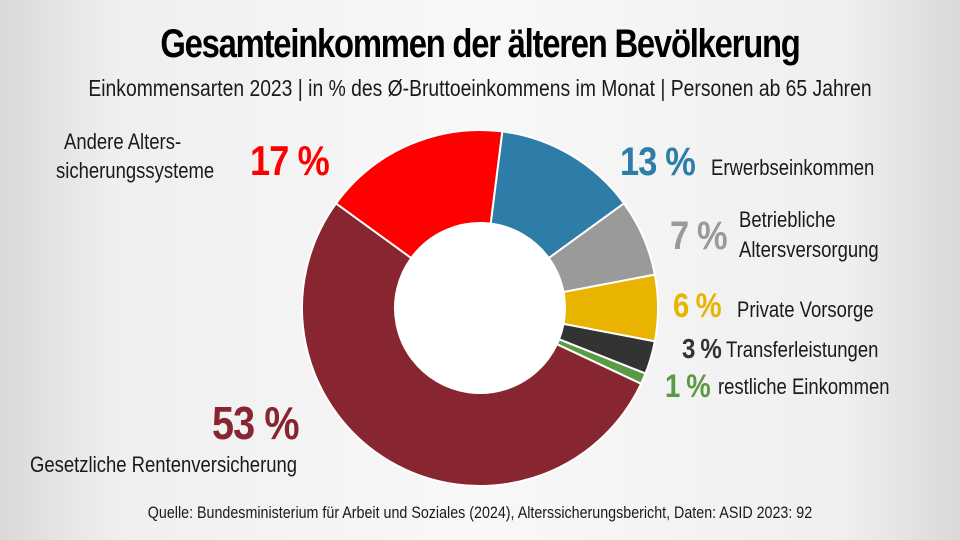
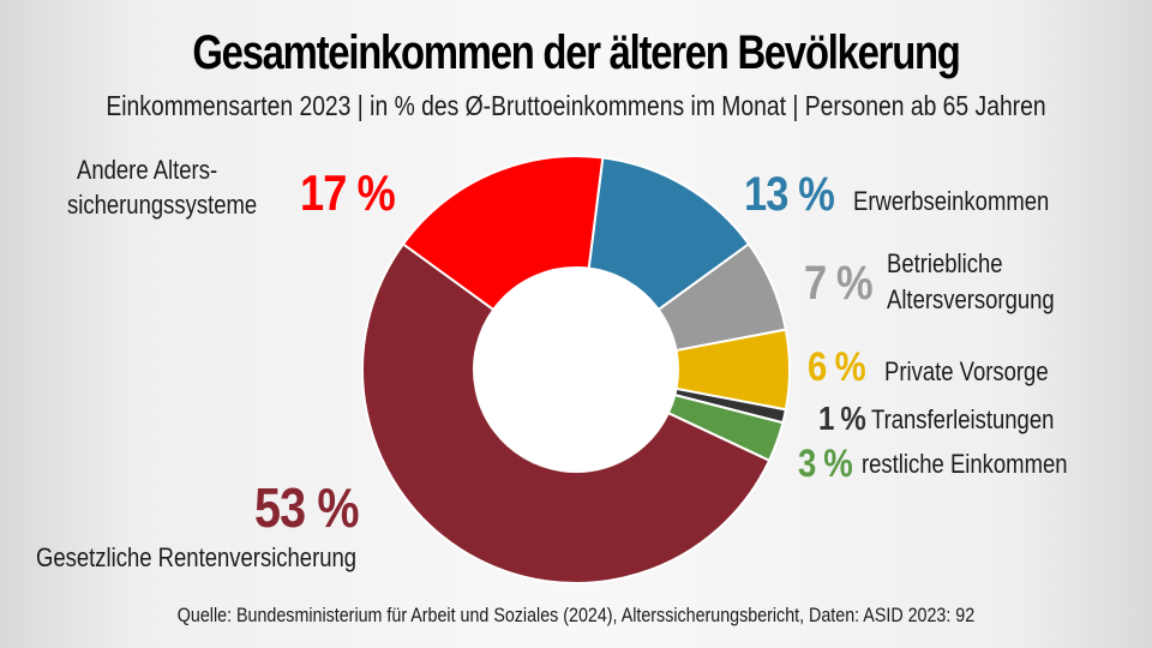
Transferleistungen: 3 -> 1
restliche Einkommen: 1 -> 3
